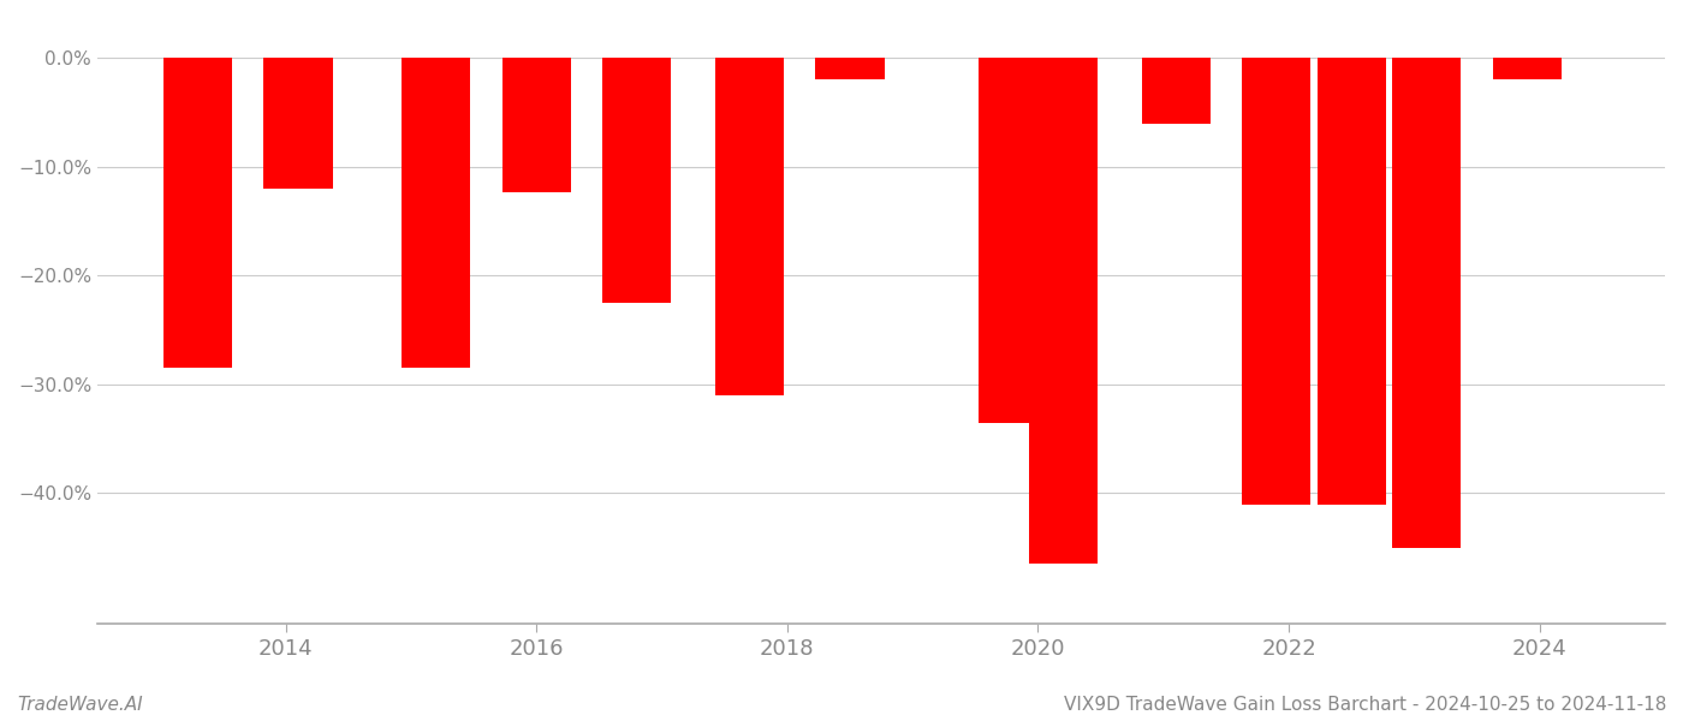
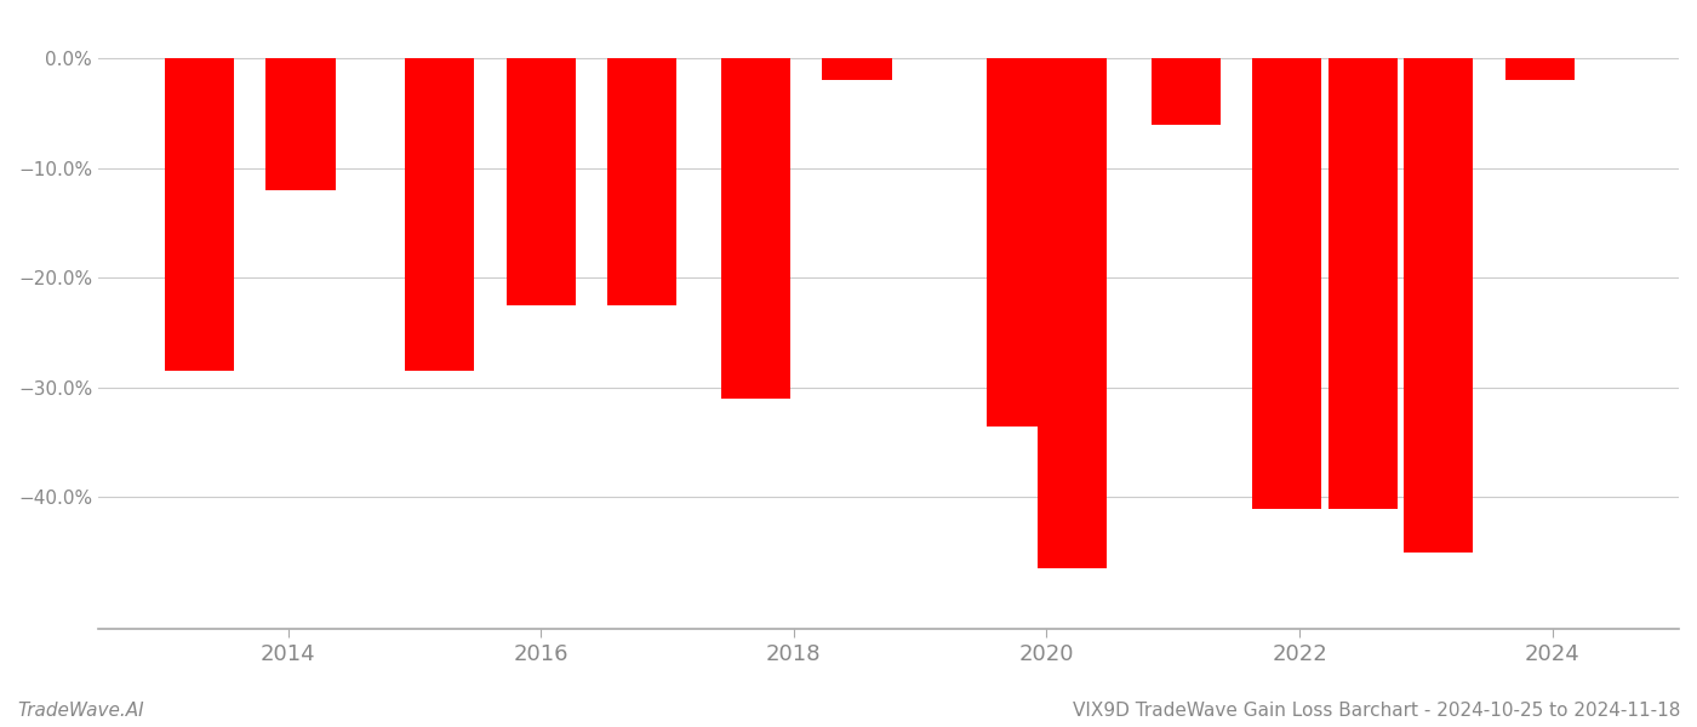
2016: -12.4% -> -22.5%
